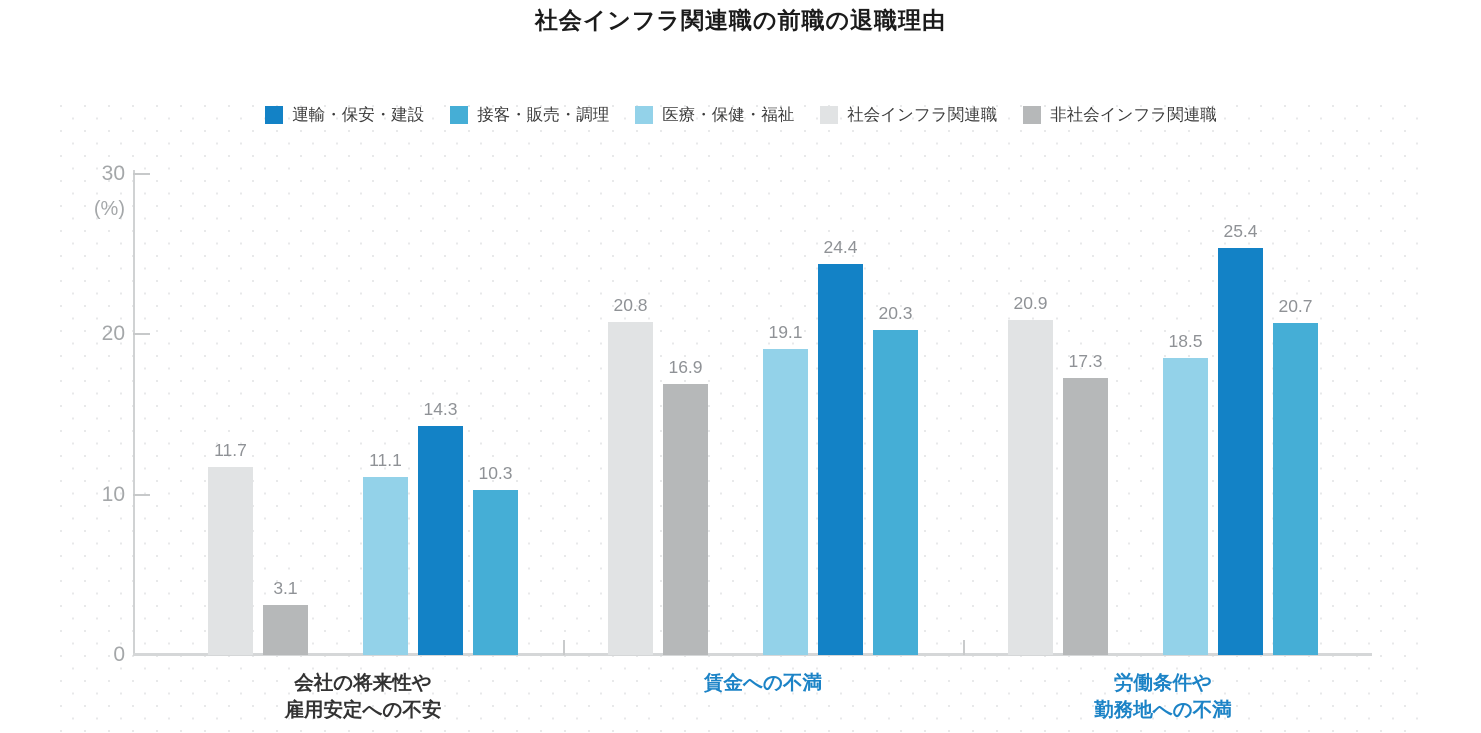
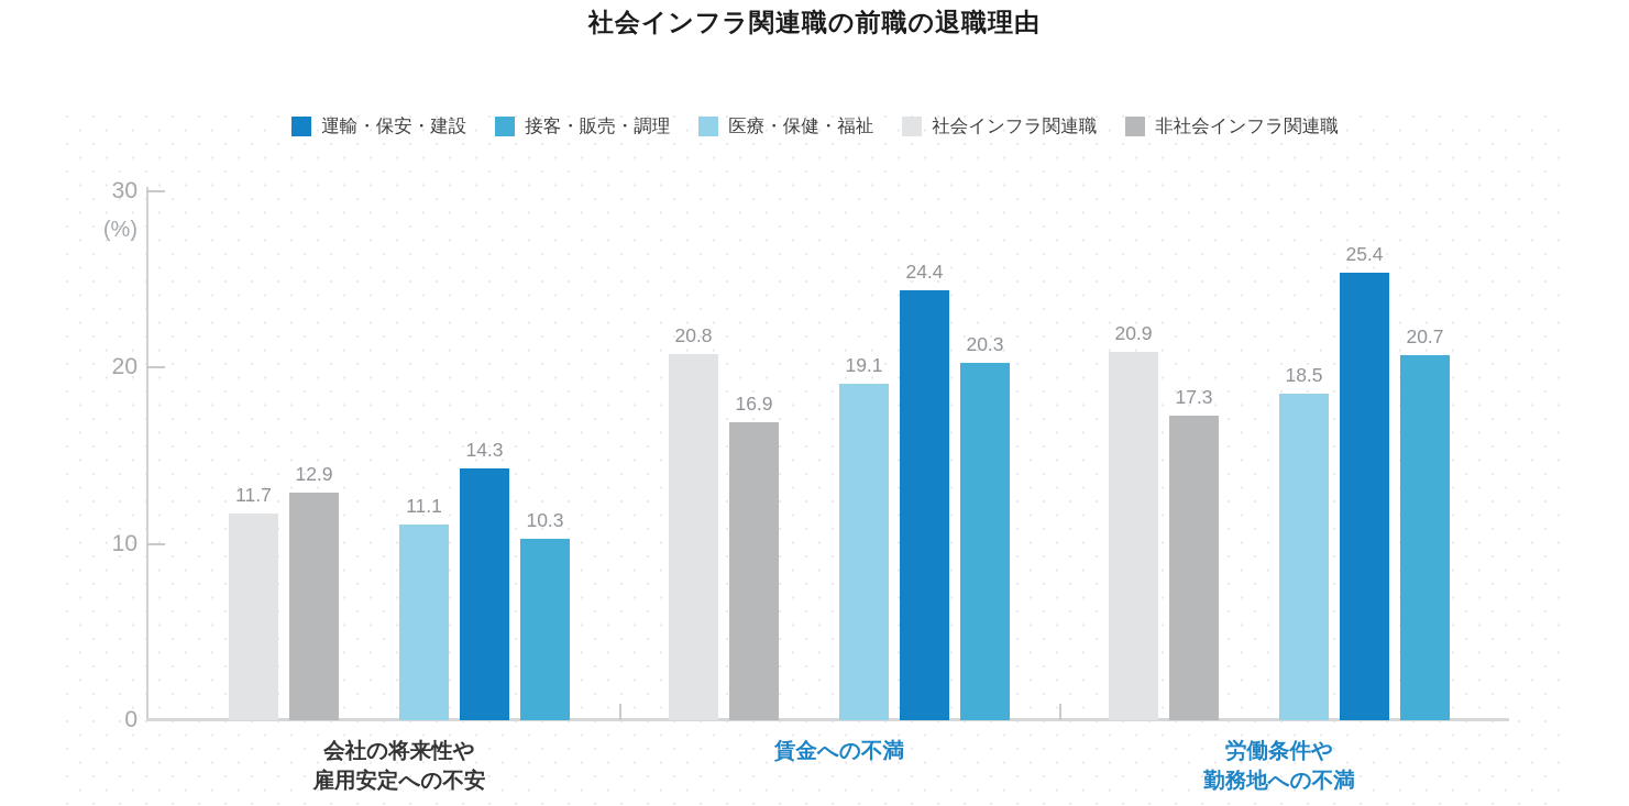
非社会インフラ関連職/会社の将来性や 雇用安定への不安: 3.1 -> 12.9
